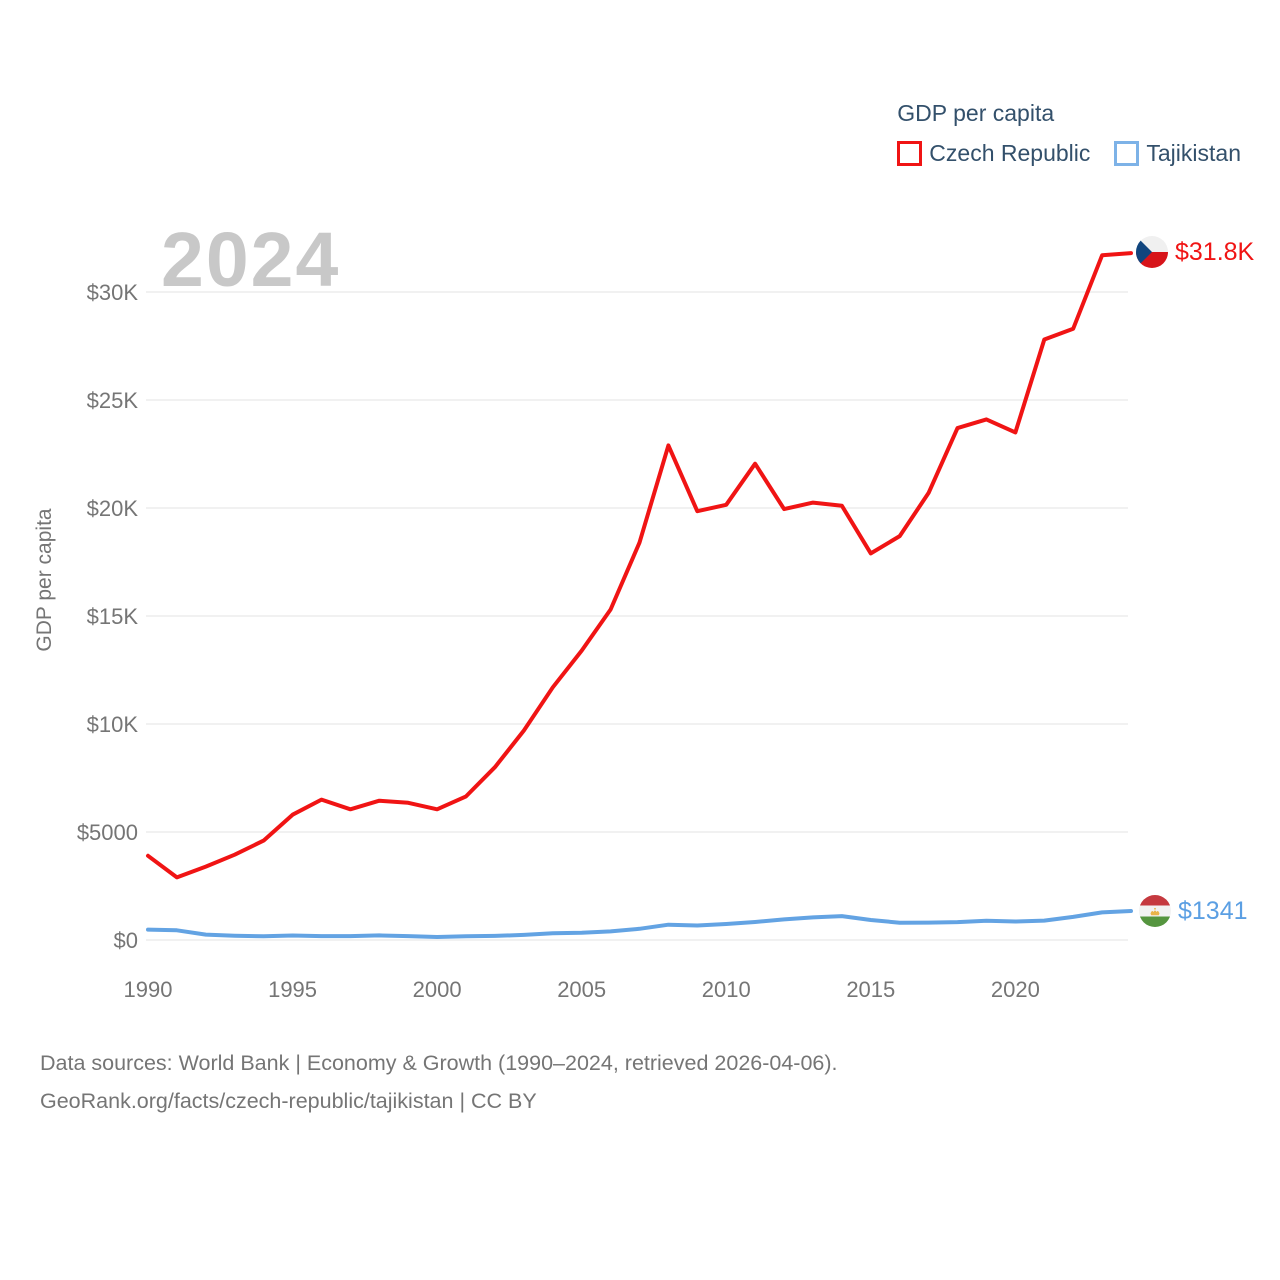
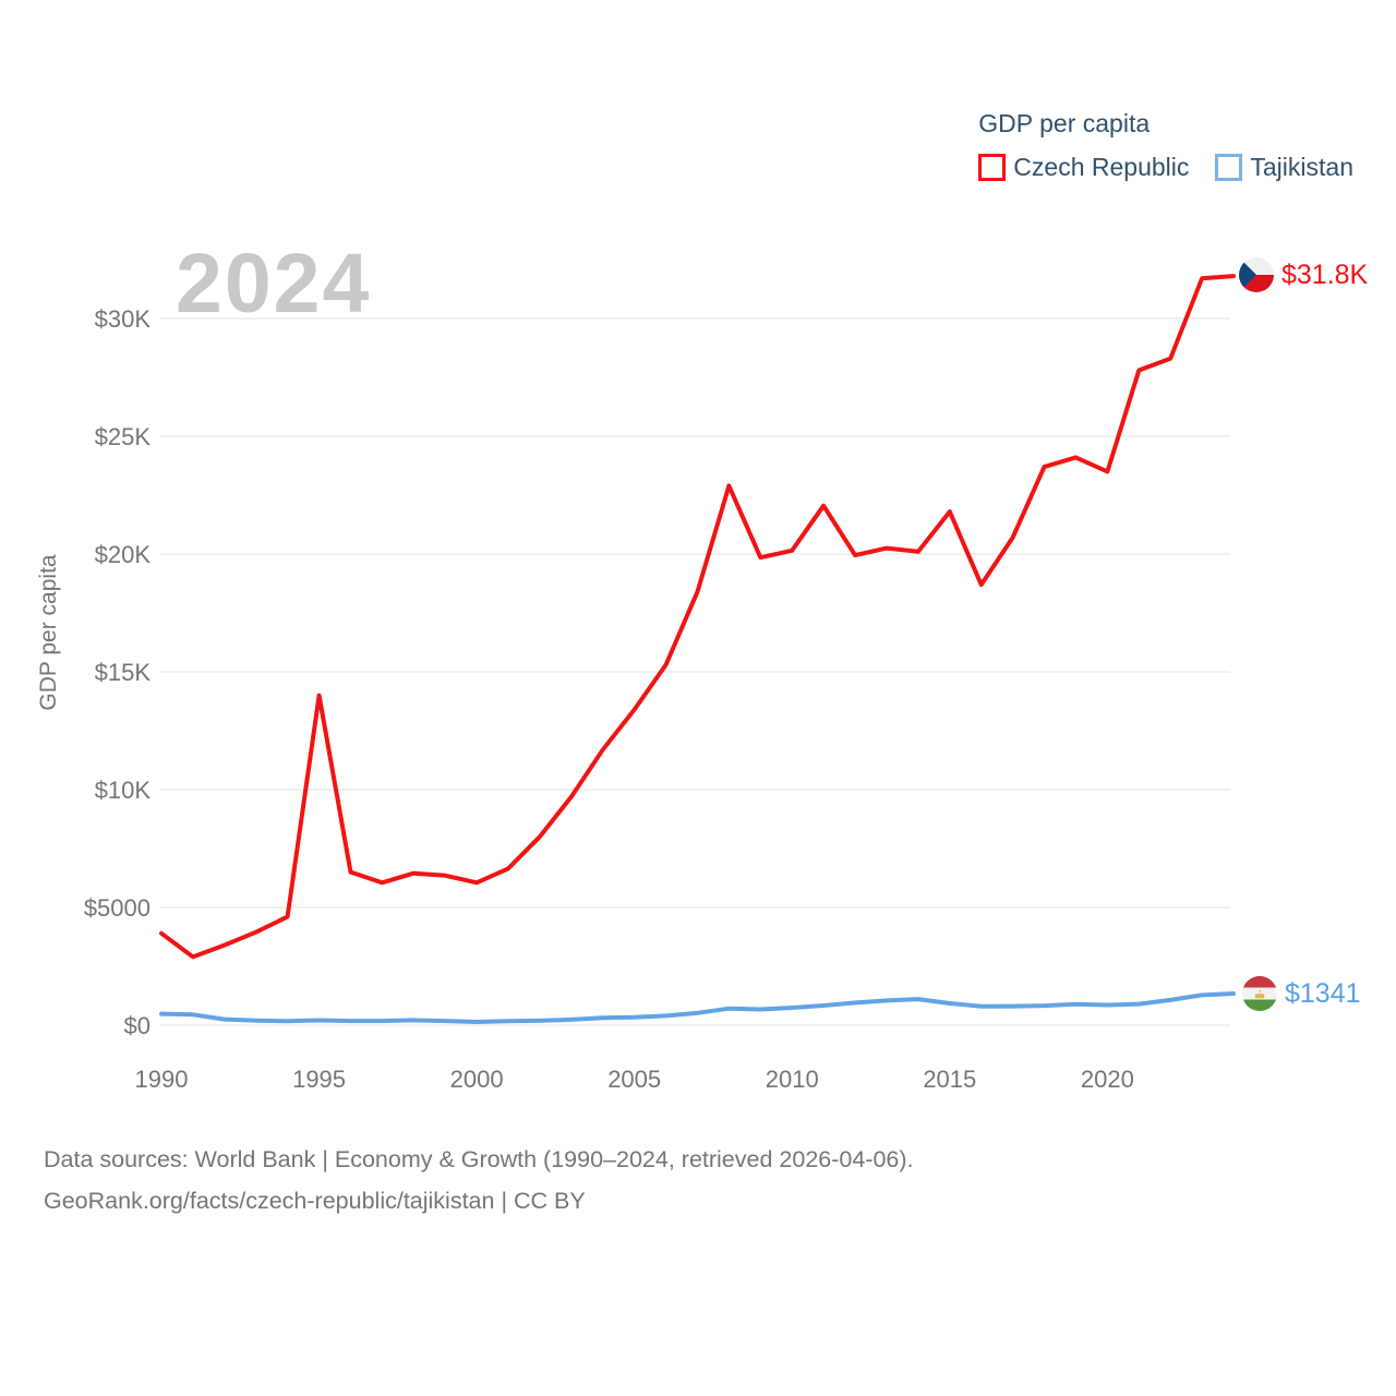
Czech Republic/1995: $5.8K -> $14.0K
Czech Republic/2015: $17.9K -> $21.8K
